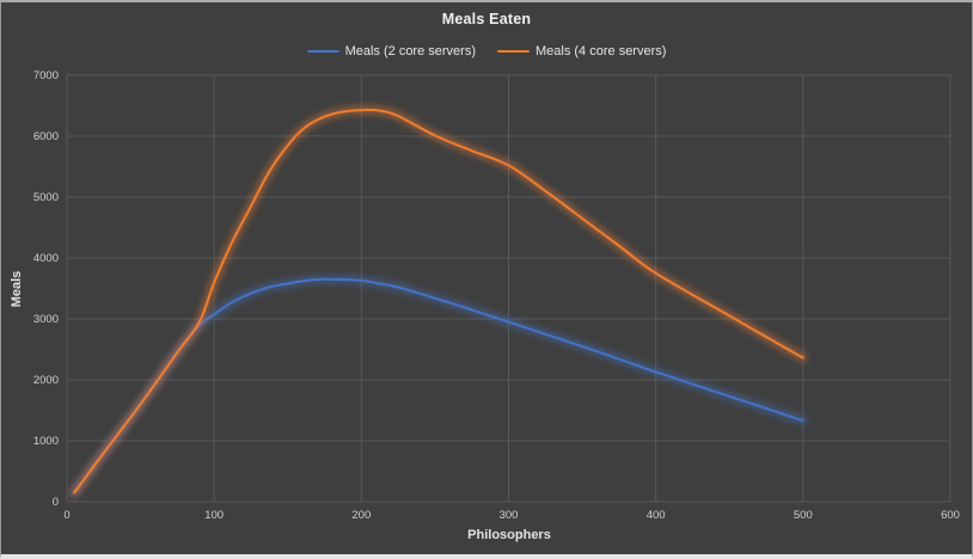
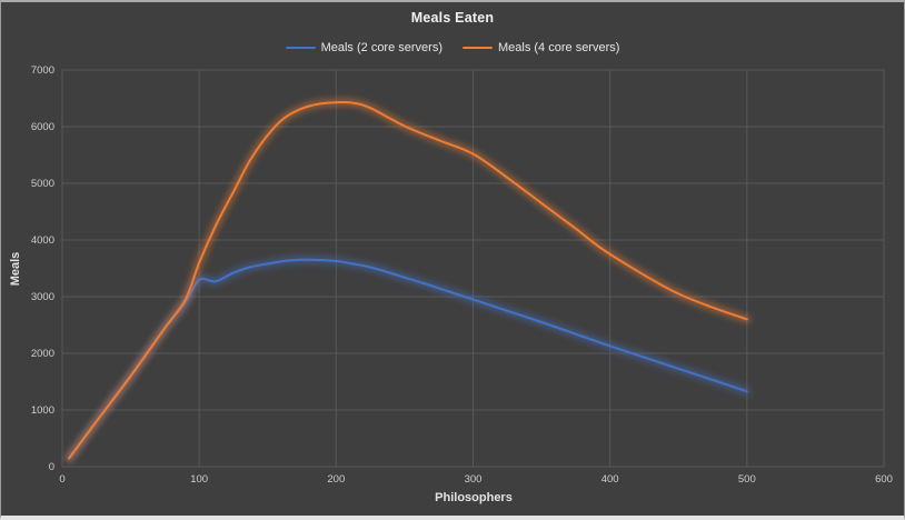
Meals (2 core servers)/100: 3100 -> 3300
Meals (4 core servers)/500: 2400 -> 2600
